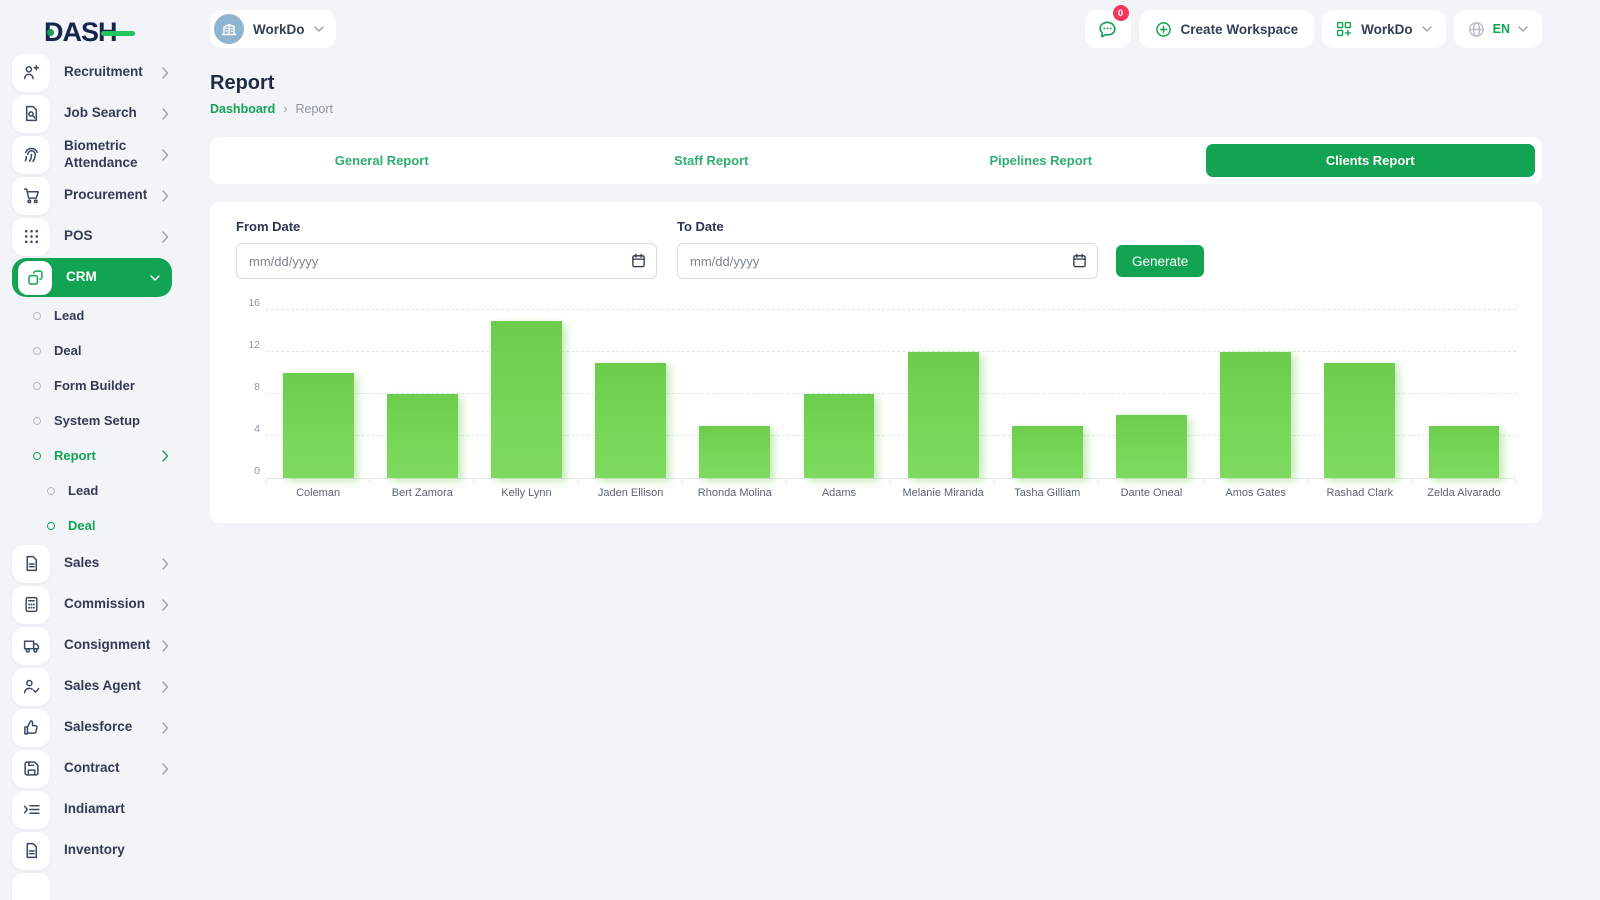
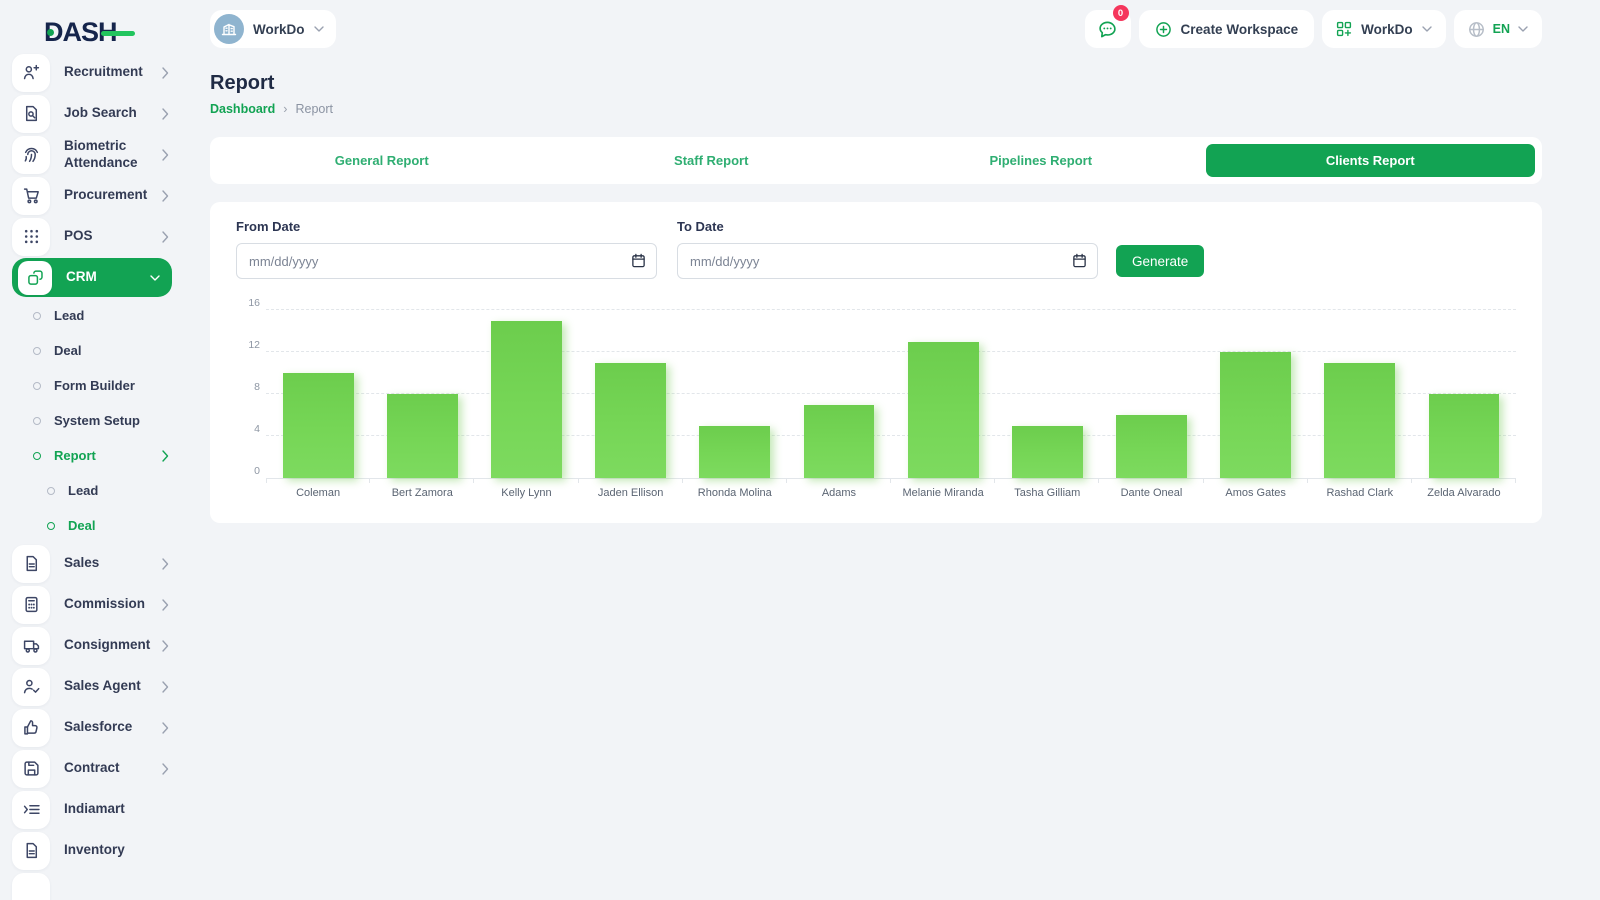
Adams: 8 -> 7
Melanie Miranda: 12 -> 13
Zelda Alvarado: 5 -> 8
